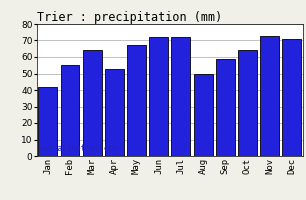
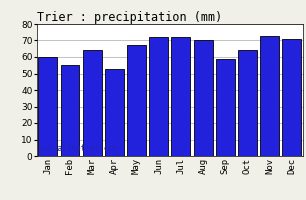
Jan: 42 -> 60
Aug: 50 -> 70
